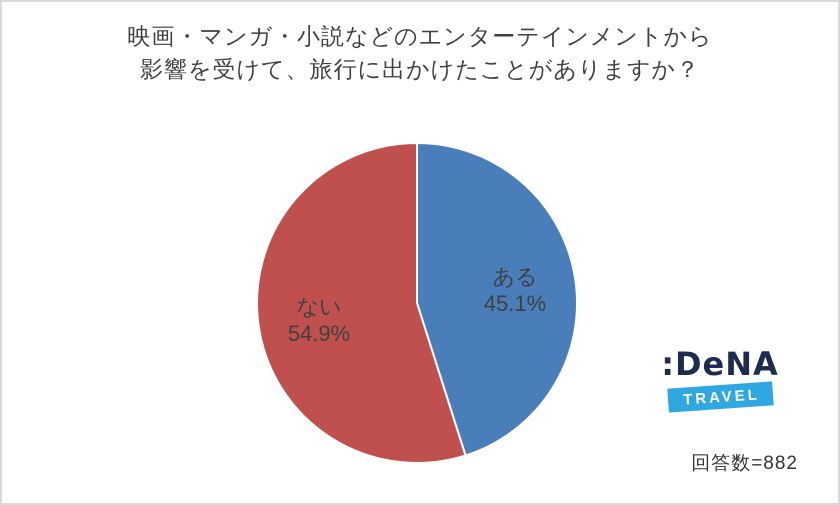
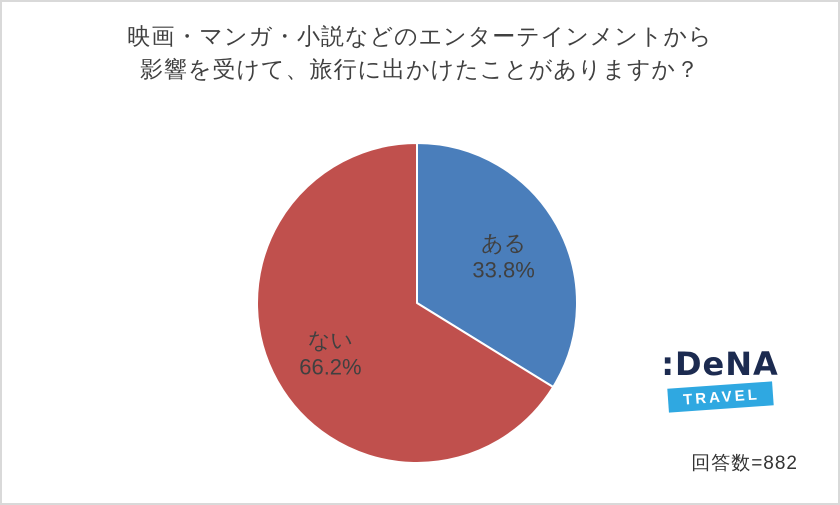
ある: 45.1% -> 33.8%
ない: 54.9% -> 66.2%
